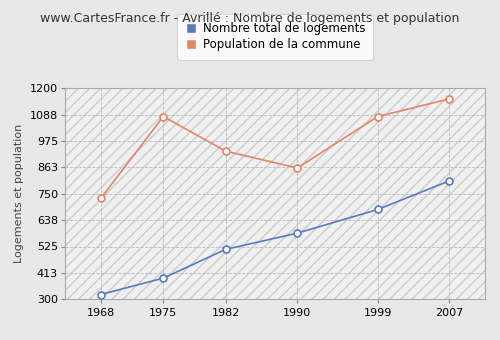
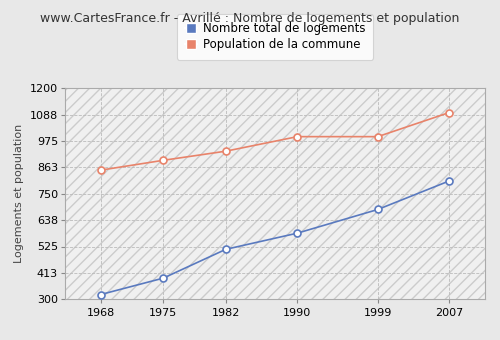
Population de la commune/1968: 730 -> 851
Population de la commune/1975: 1080 -> 893
Population de la commune/1990: 860 -> 994
Population de la commune/1999: 1080 -> 994
Population de la commune/2007: 1155 -> 1097
